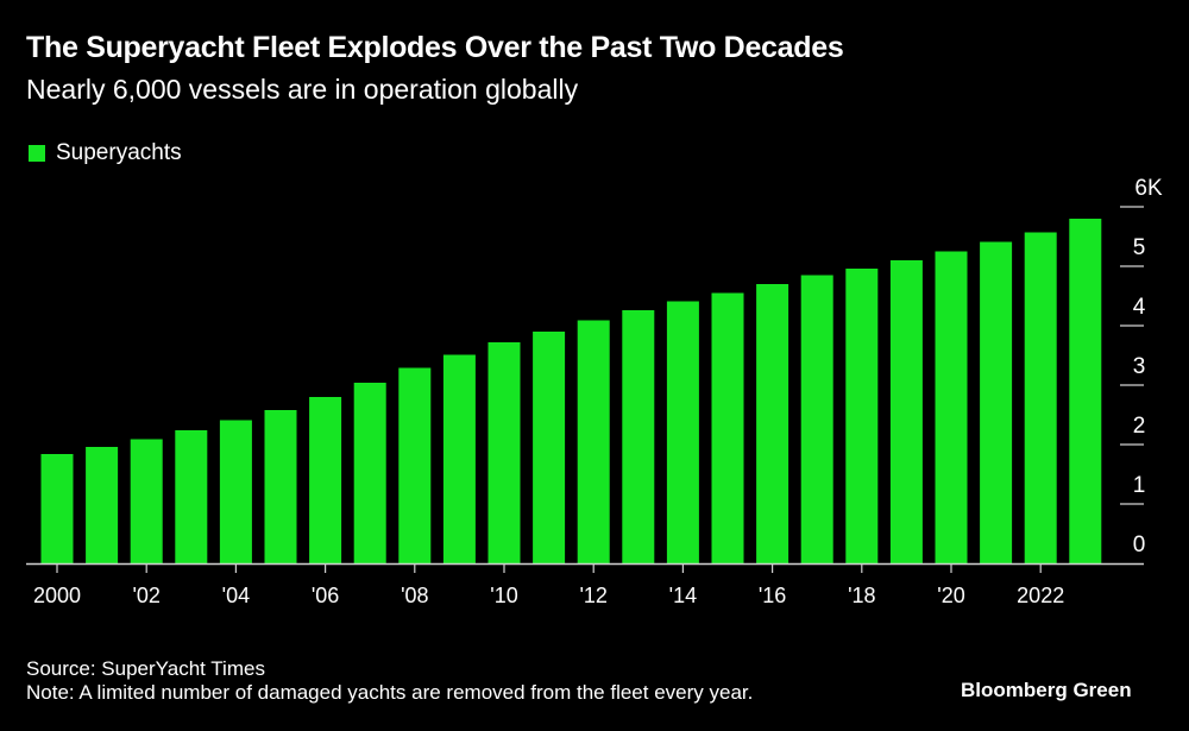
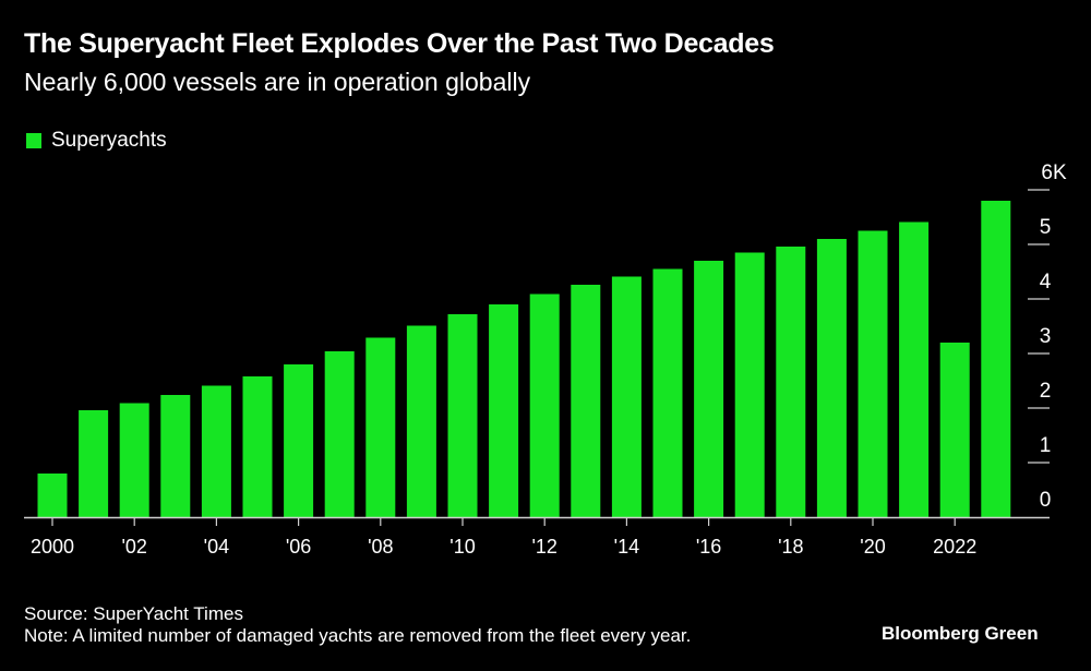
2000: 1.8K -> 0.8K
2022: 5.6K -> 3.2K
